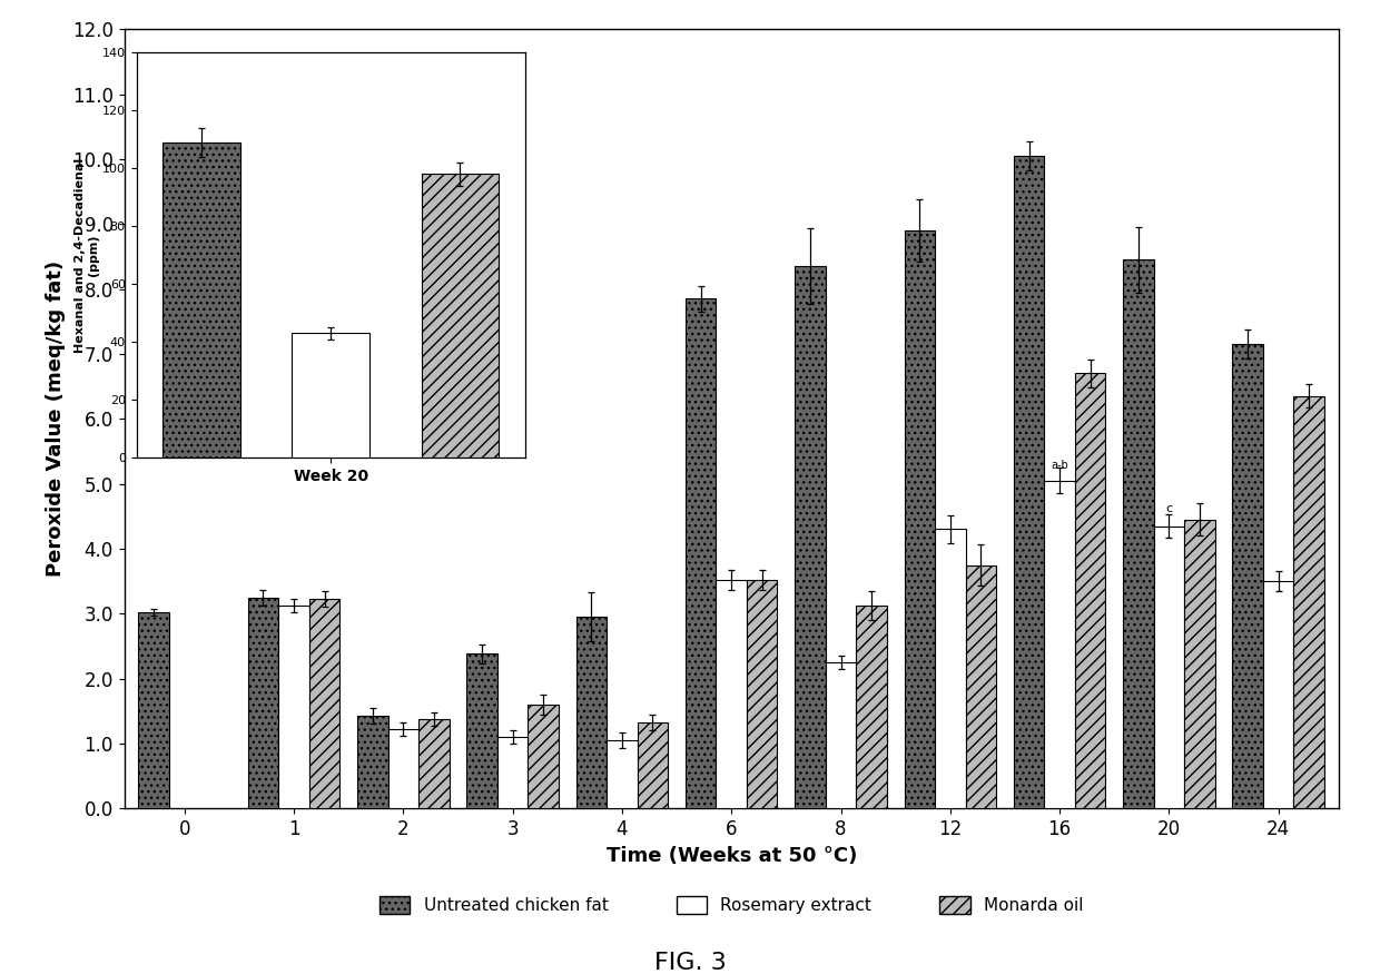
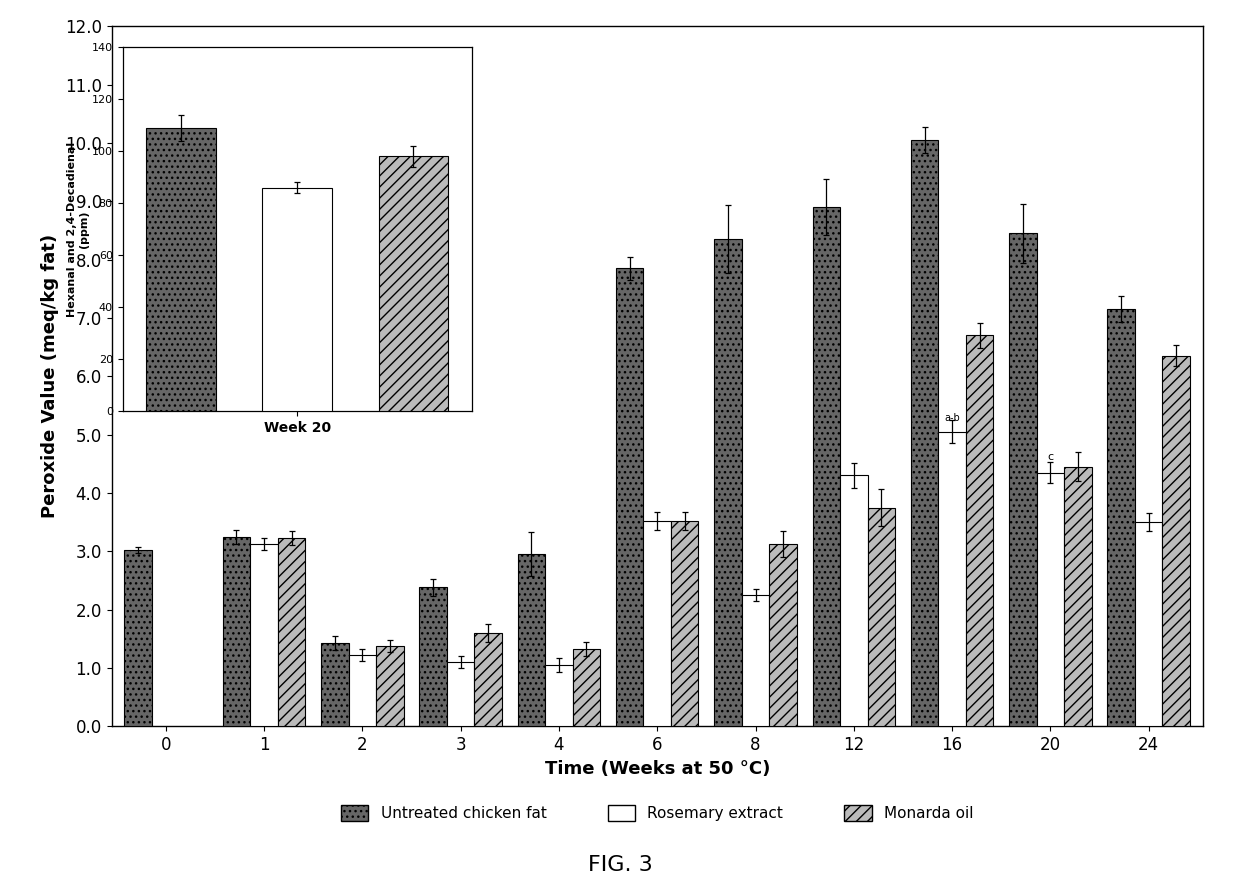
Week 20: 43 -> 86
